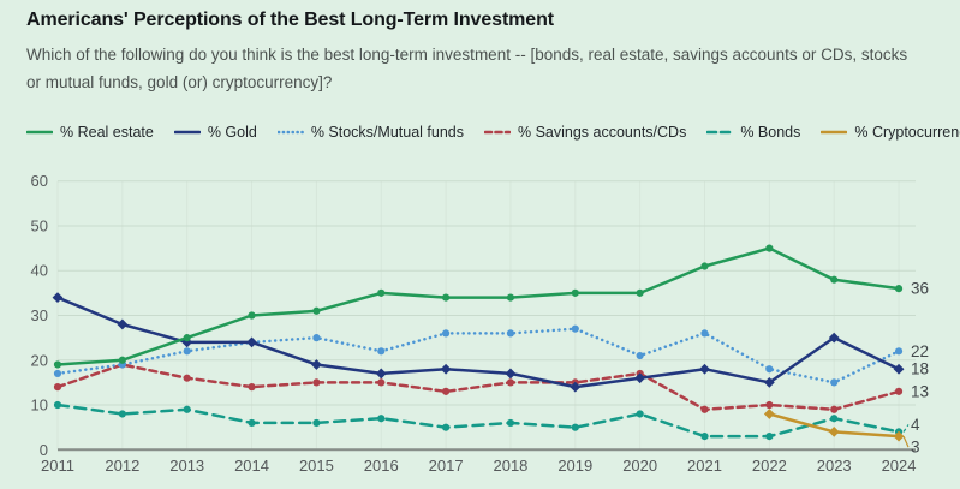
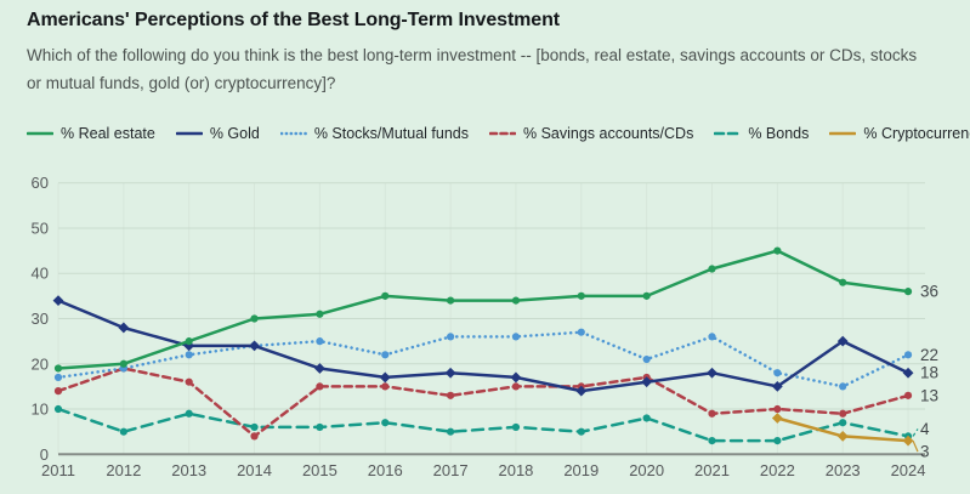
% Bonds/2012: 8 -> 5
% Savings accounts/CDs/2014: 14 -> 4
